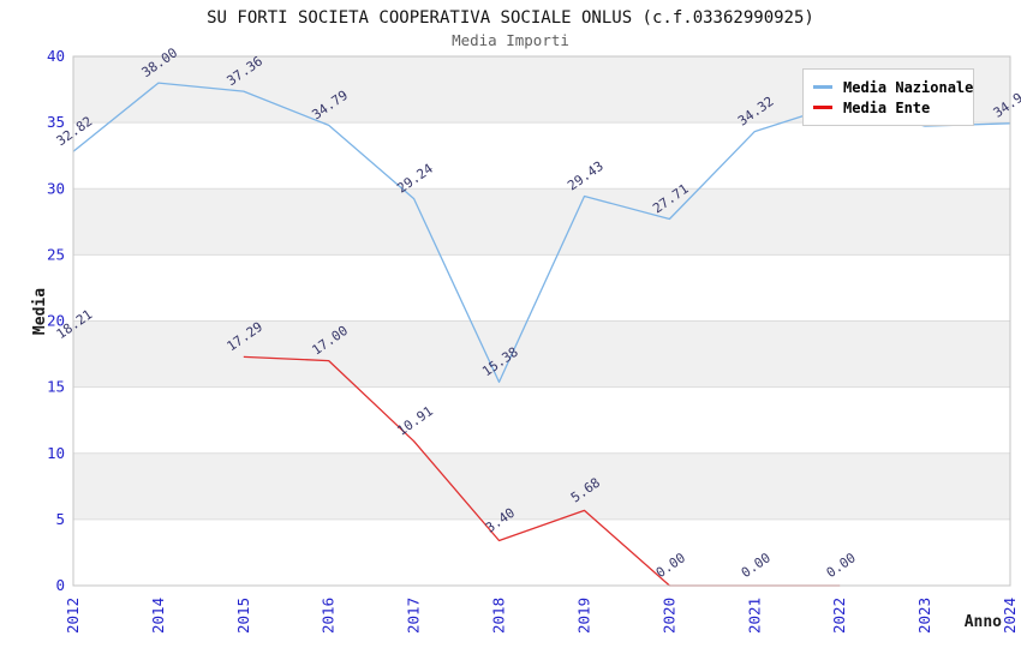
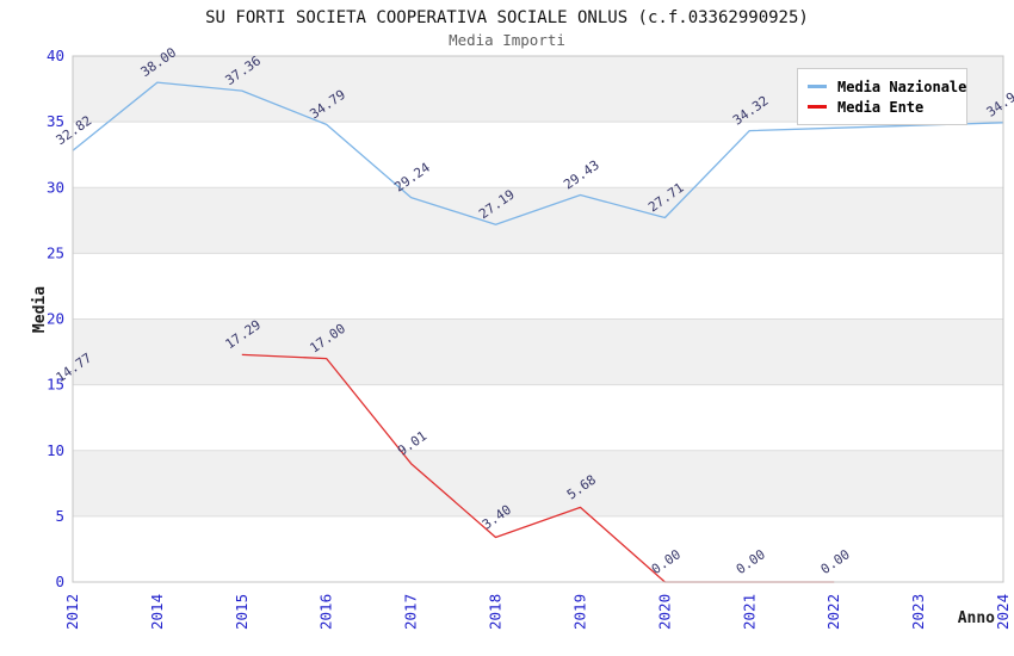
Media Ente/2012: 18.21 -> 14.77
Media Ente/2017: 10.91 -> 9.01
Media Nazionale/2018: 15.38 -> 27.19
Media Nazionale/2022: 36.4 -> 34.5
